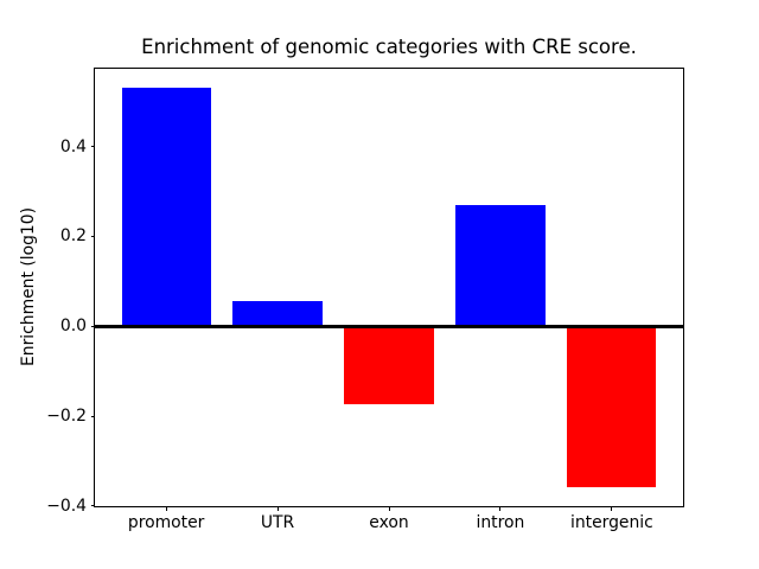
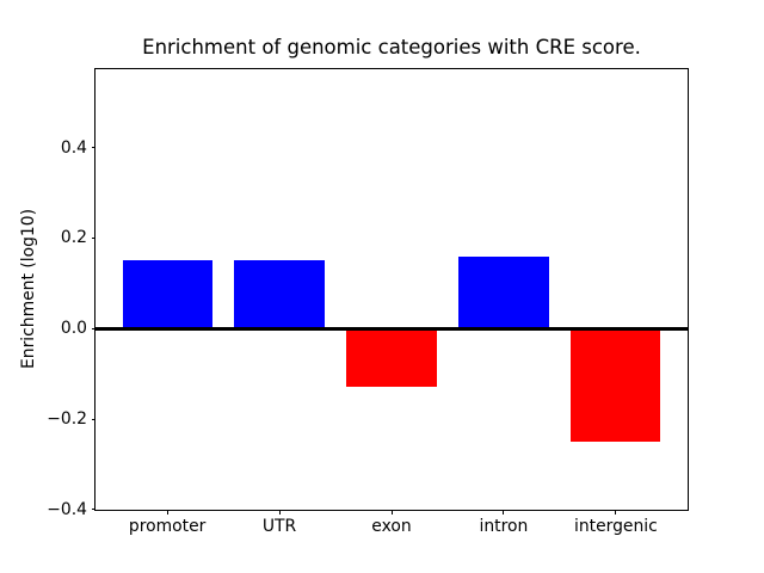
promoter: 0.53 -> 0.15
UTR: 0.06 -> 0.15
exon: -0.17 -> -0.13
intron: 0.27 -> 0.16
intergenic: -0.36 -> -0.25
